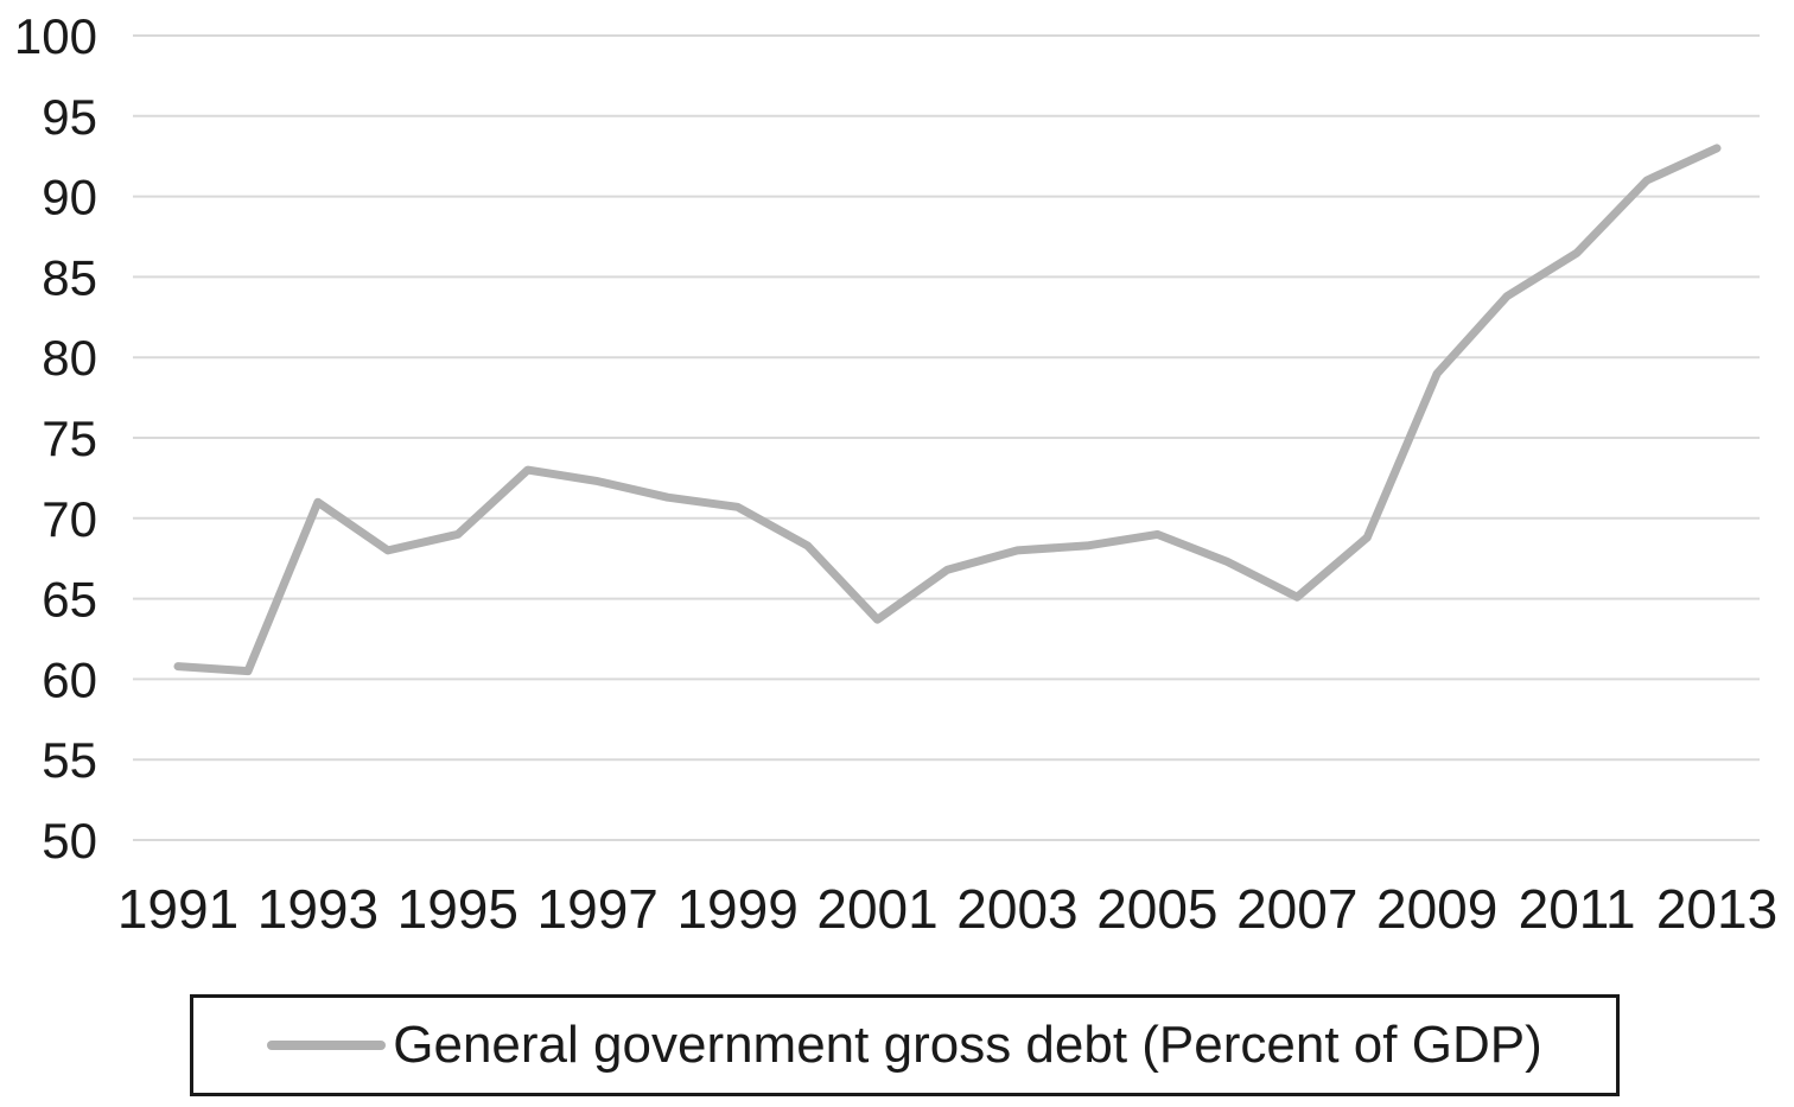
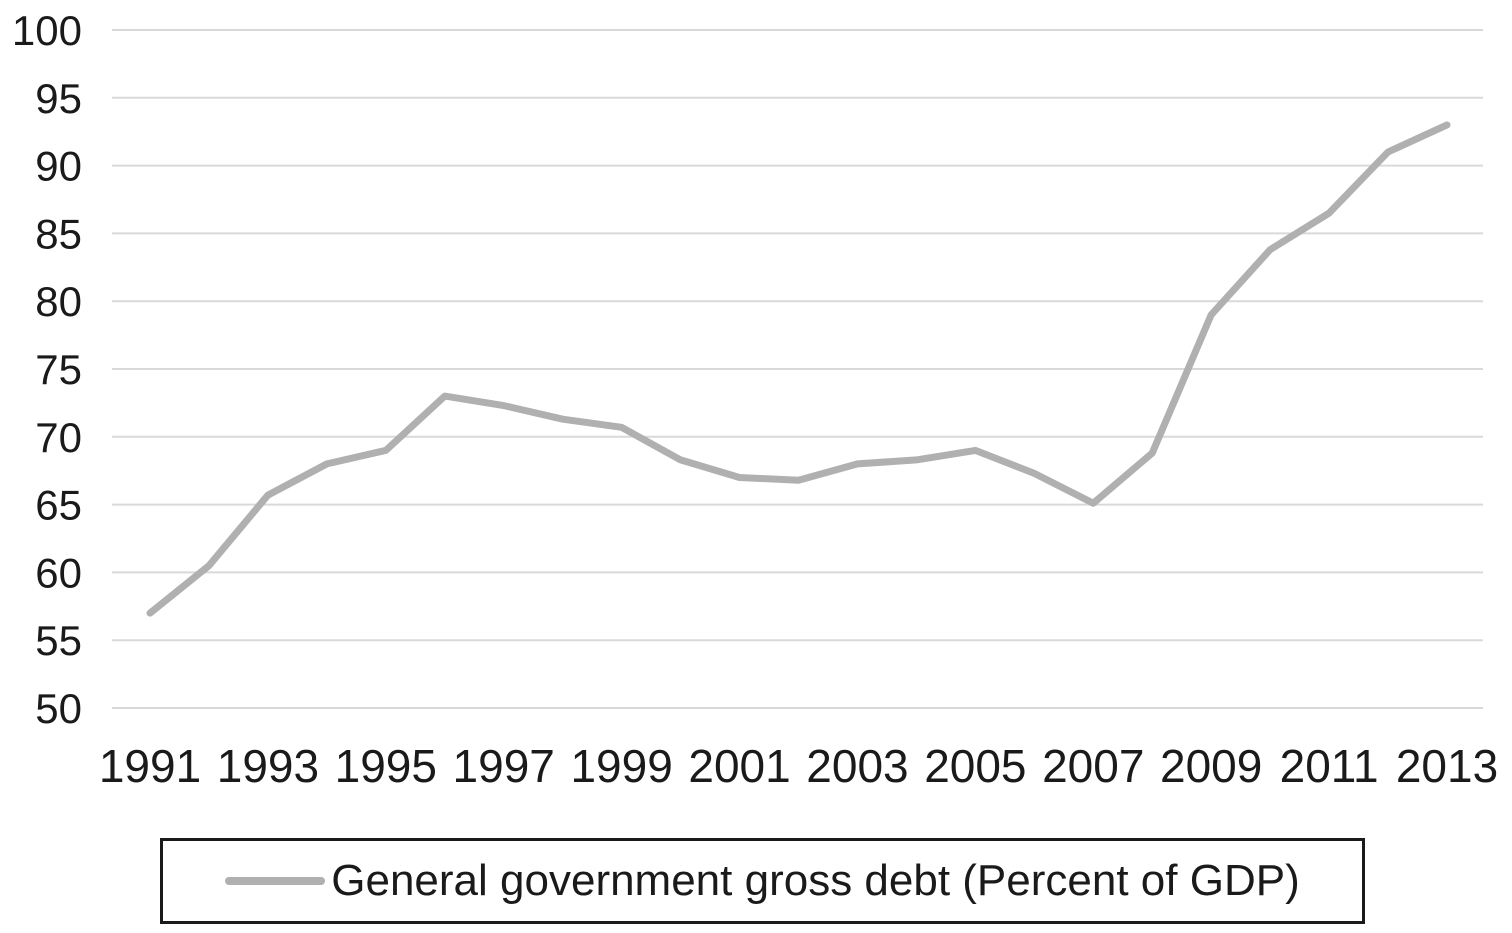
1991: 60.8 -> 57.0
1993: 71.0 -> 65.7
2001: 63.7 -> 67.0
